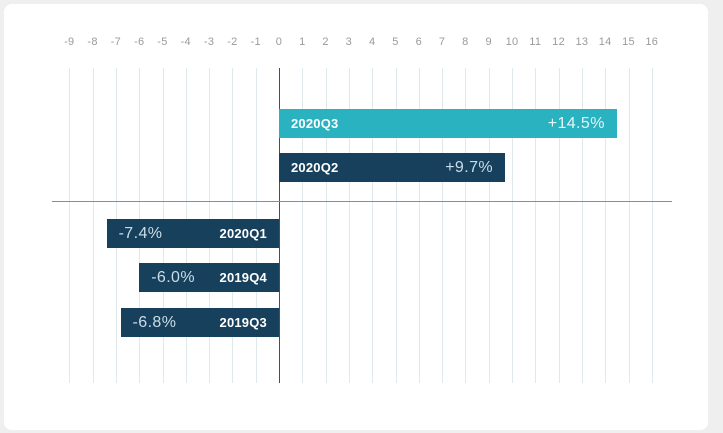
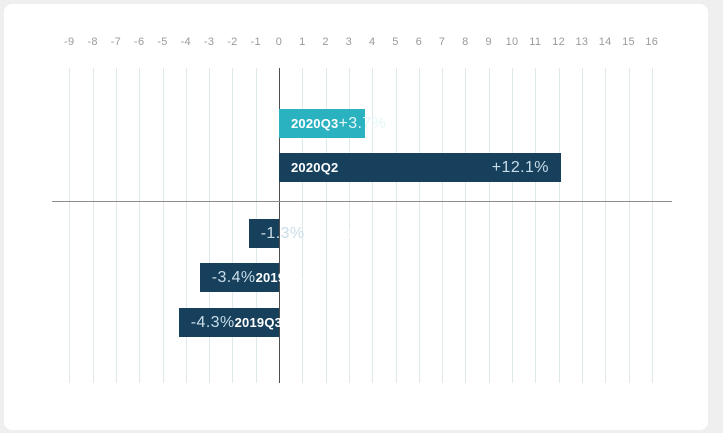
2020Q3: +14.5% -> +3.7%
2020Q2: +9.7% -> +12.1%
2020Q1: -7.4% -> -1.3%
2019Q4: -6.0% -> -3.4%
2019Q3: -6.8% -> -4.3%
